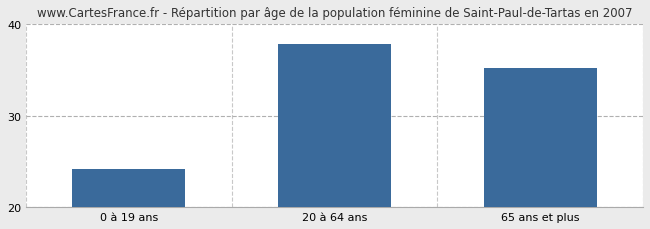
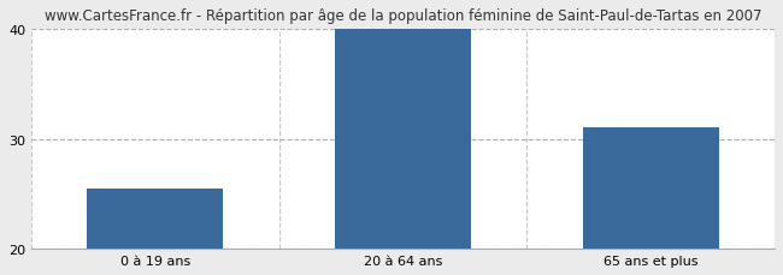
0 à 19 ans: 24.2 -> 25.5
20 à 64 ans: 37.8 -> 40.0
65 ans et plus: 35.2 -> 31.1
